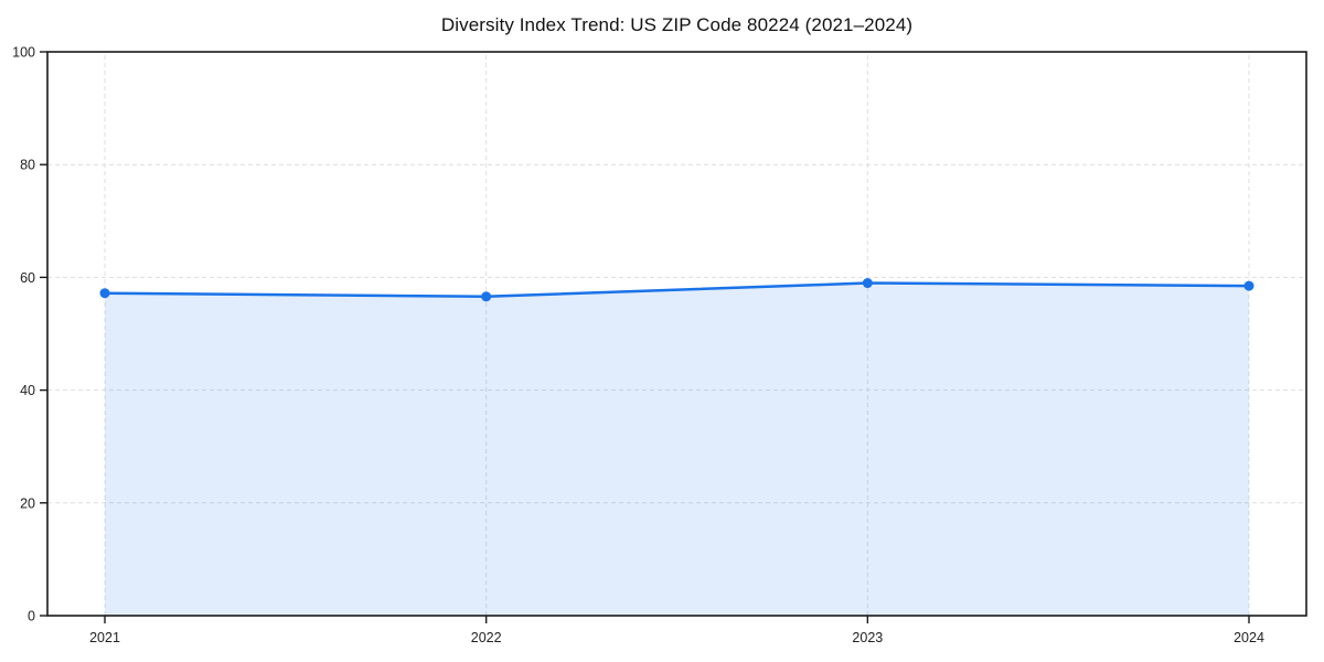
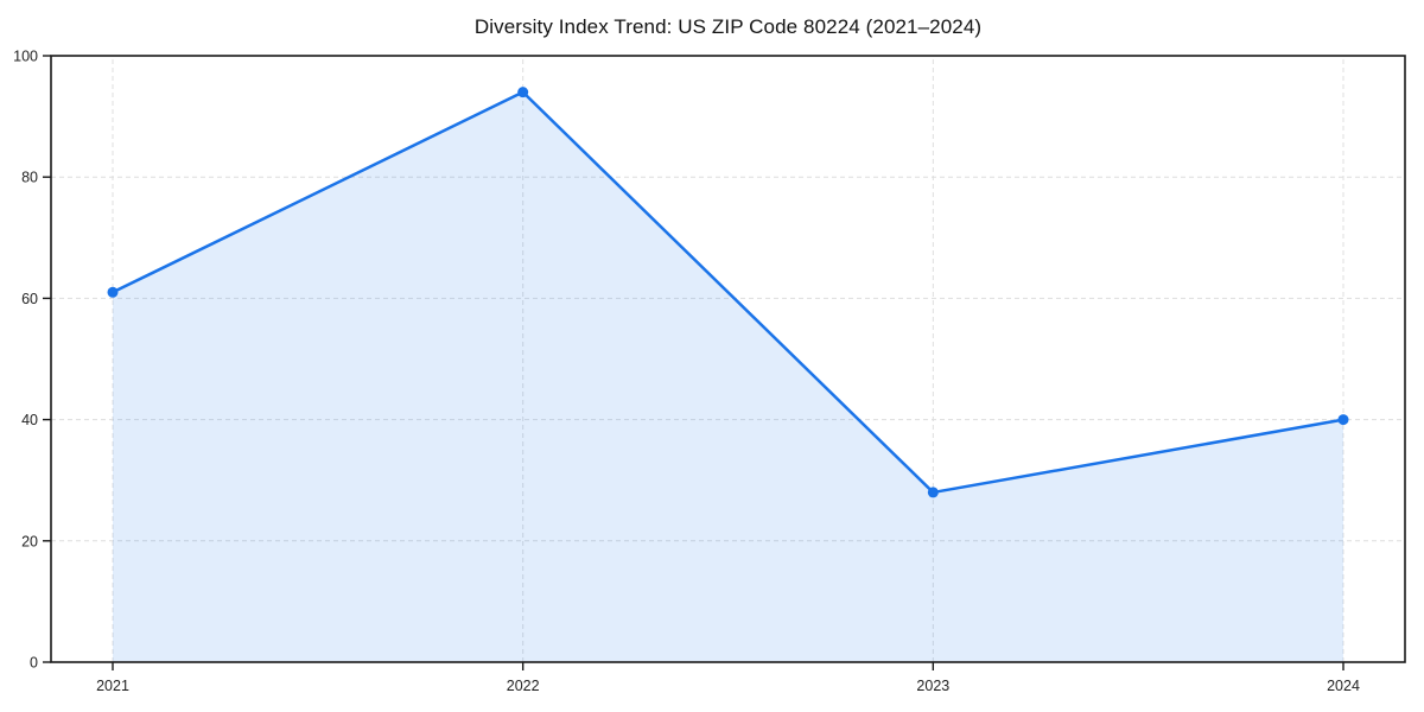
2021: 57 -> 61
2022: 57 -> 94
2023: 59 -> 28
2024: 58 -> 40
